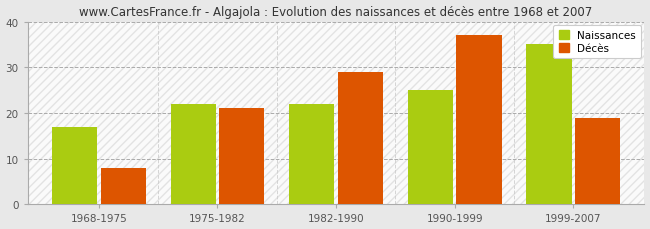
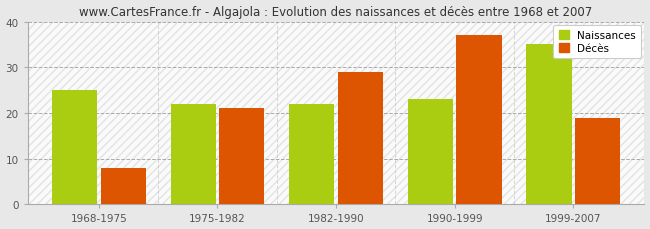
Naissances/1968-1975: 17 -> 25
Naissances/1990-1999: 25 -> 23
